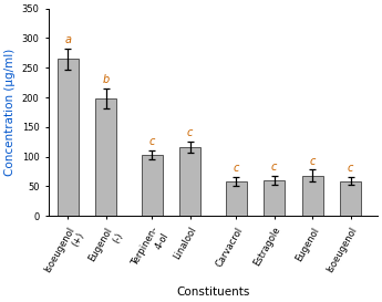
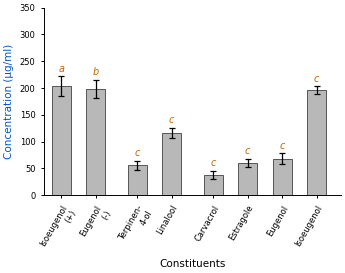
Isoeugenol (+): 265 -> 204
Terpinen- 4-ol: 103 -> 56
Carvacrol: 58 -> 38
Isoeugenol: 59 -> 196
